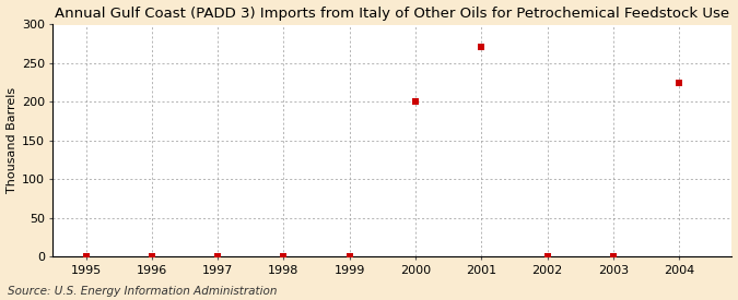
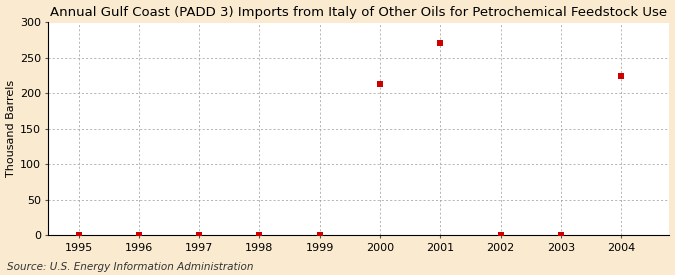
2000: 200 -> 214
